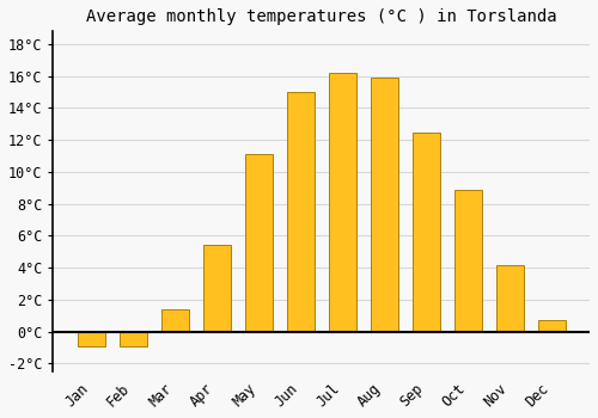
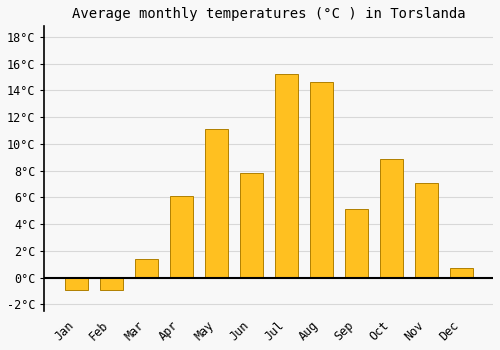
Apr: 5.4°C -> 6.1°C
Jun: 15.0°C -> 7.8°C
Jul: 16.2°C -> 15.2°C
Aug: 15.9°C -> 14.6°C
Sep: 12.5°C -> 5.1°C
Nov: 4.2°C -> 7.1°C
